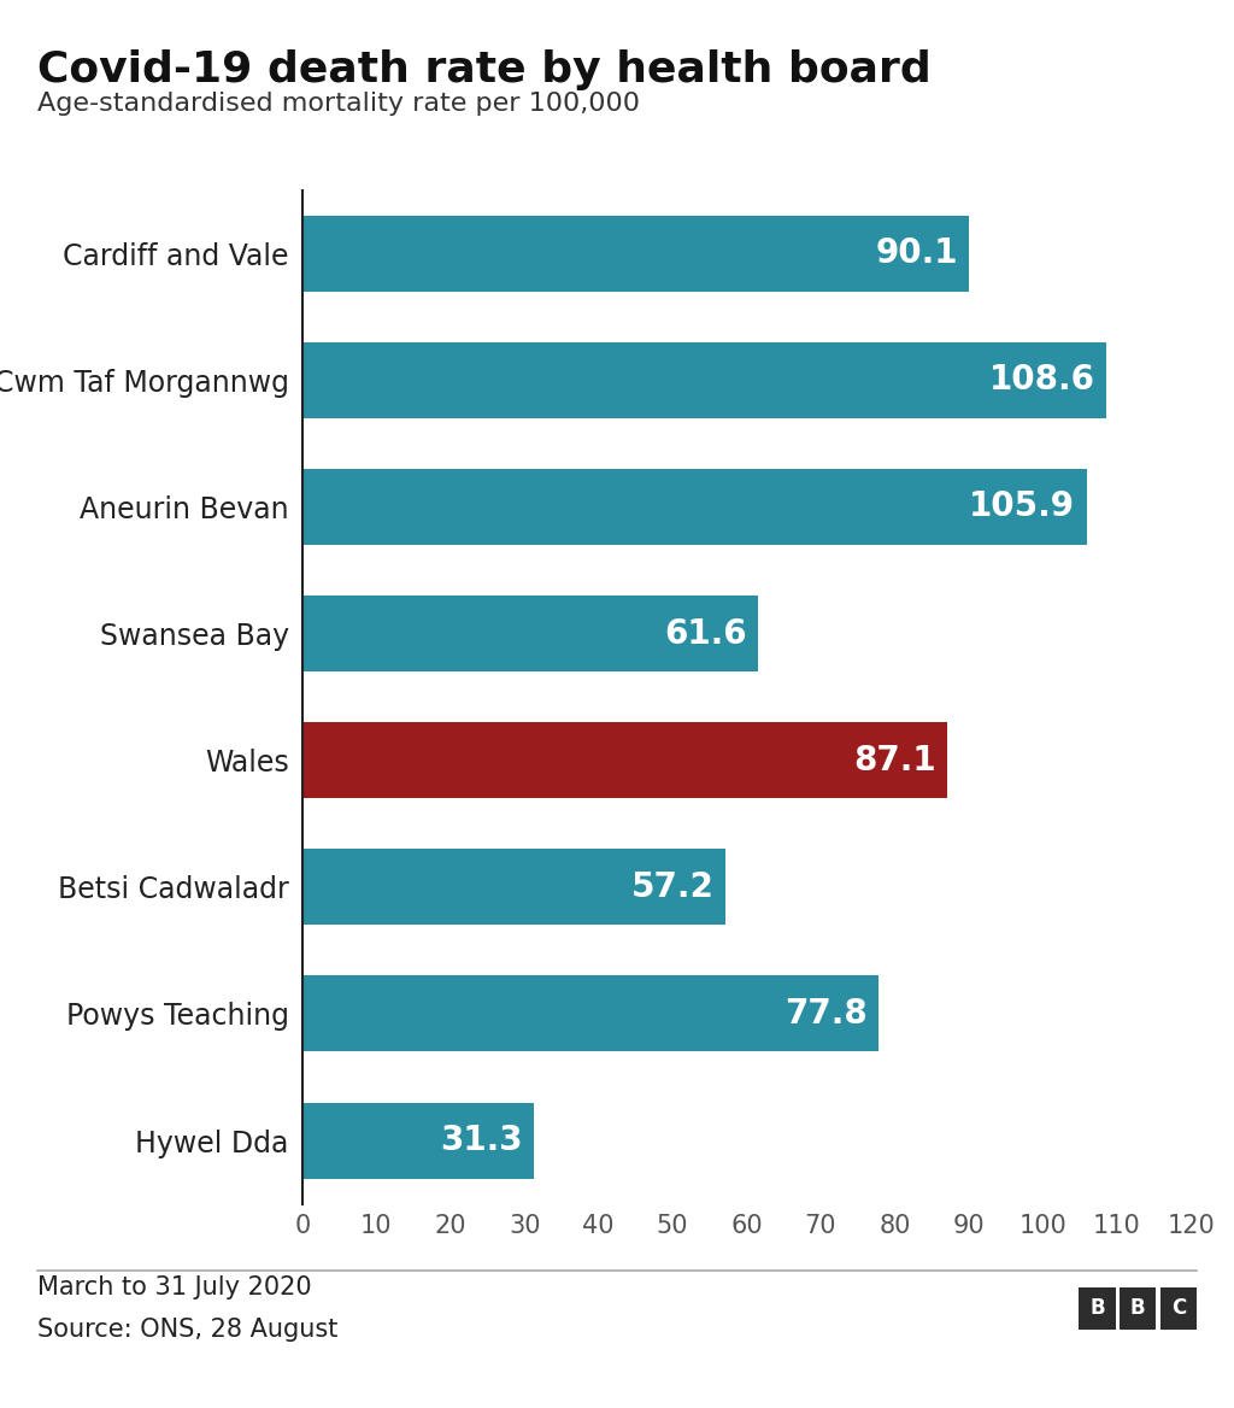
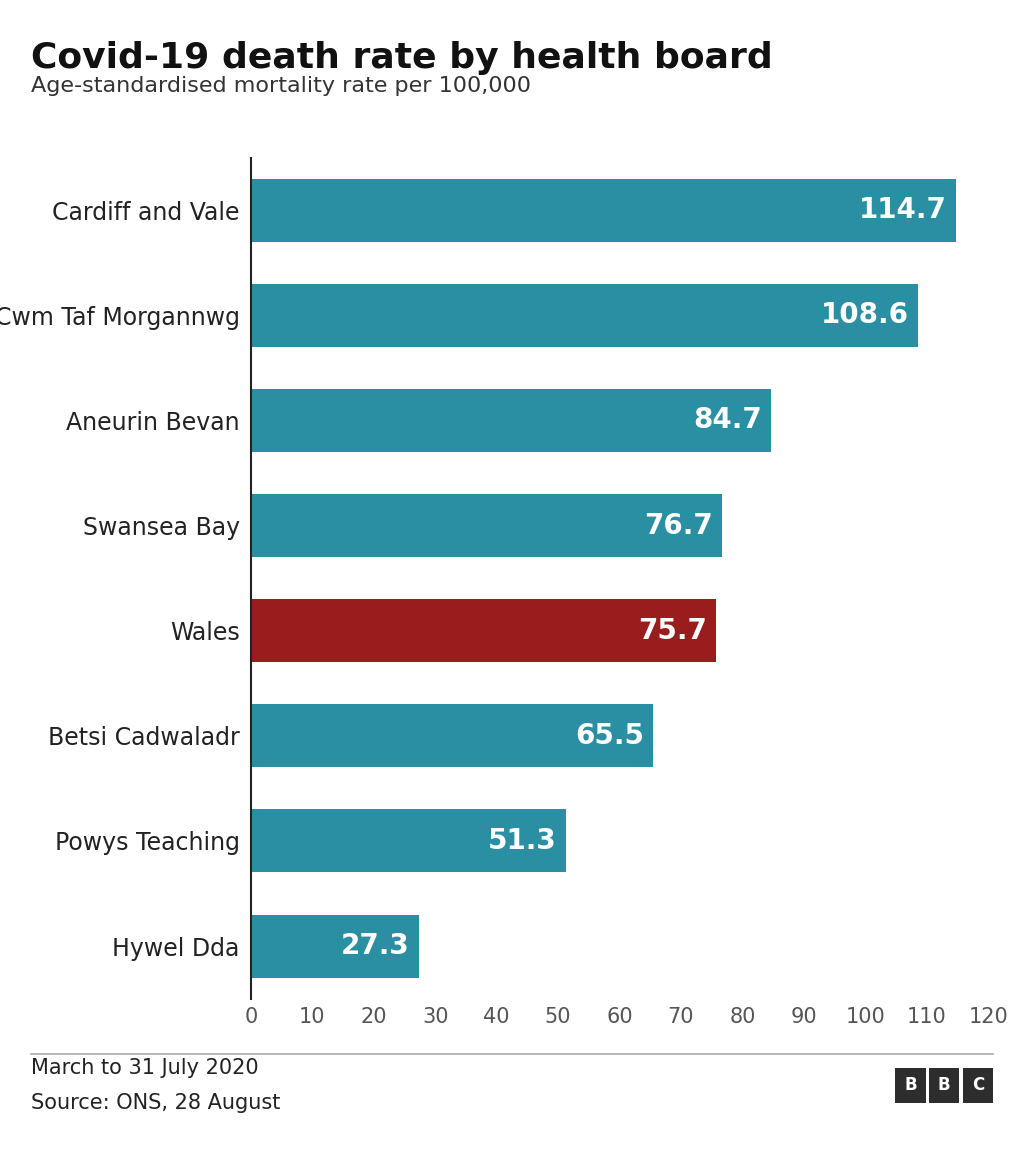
Cardiff and Vale: 90.1 -> 114.7
Aneurin Bevan: 105.9 -> 84.7
Swansea Bay: 61.6 -> 76.7
Wales: 87.1 -> 75.7
Betsi Cadwaladr: 57.2 -> 65.5
Powys Teaching: 77.8 -> 51.3
Hywel Dda: 31.3 -> 27.3
